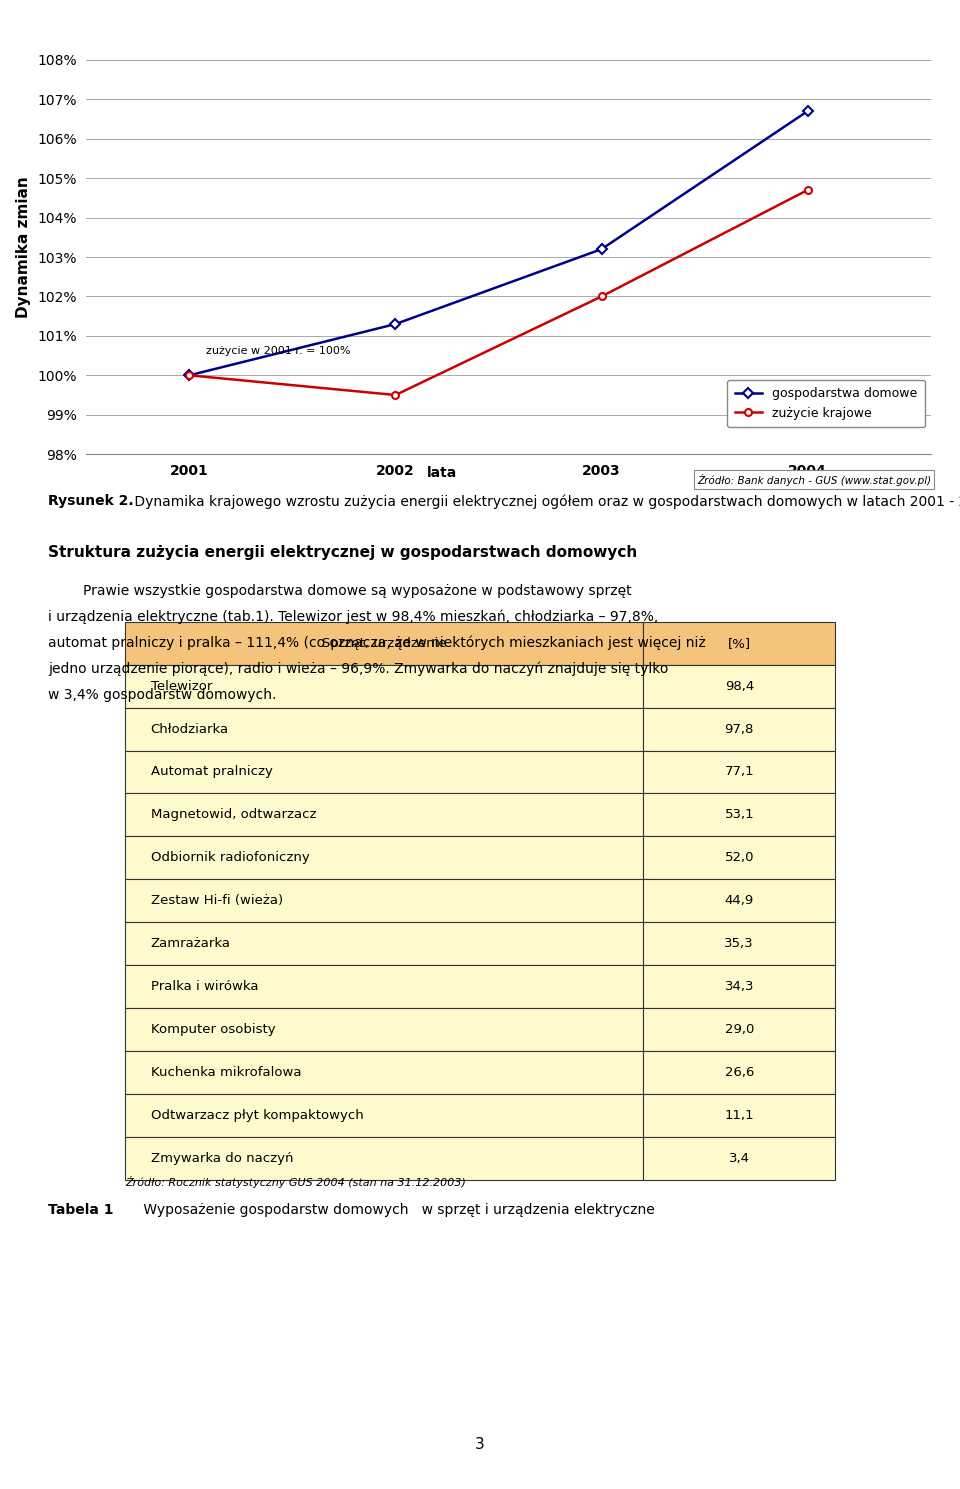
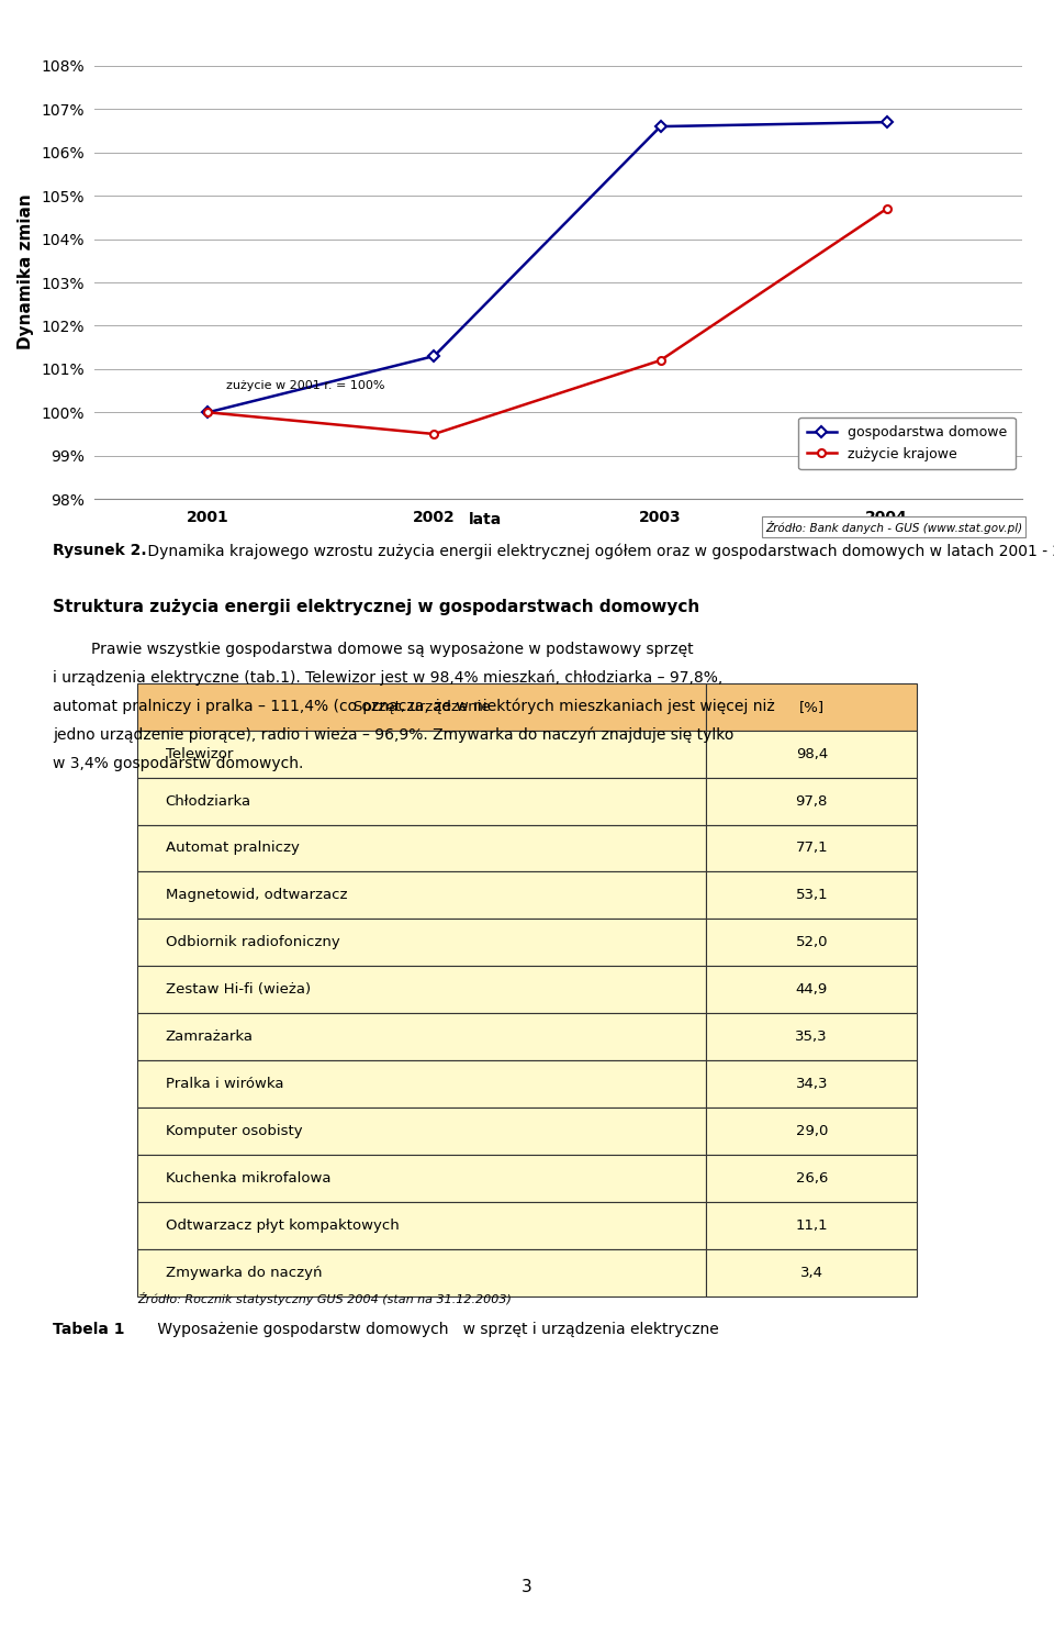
gospodarstwa domowe/2003: 103.2% -> 106.6%
zużycie krajowe/2003: 102.0% -> 101.2%
